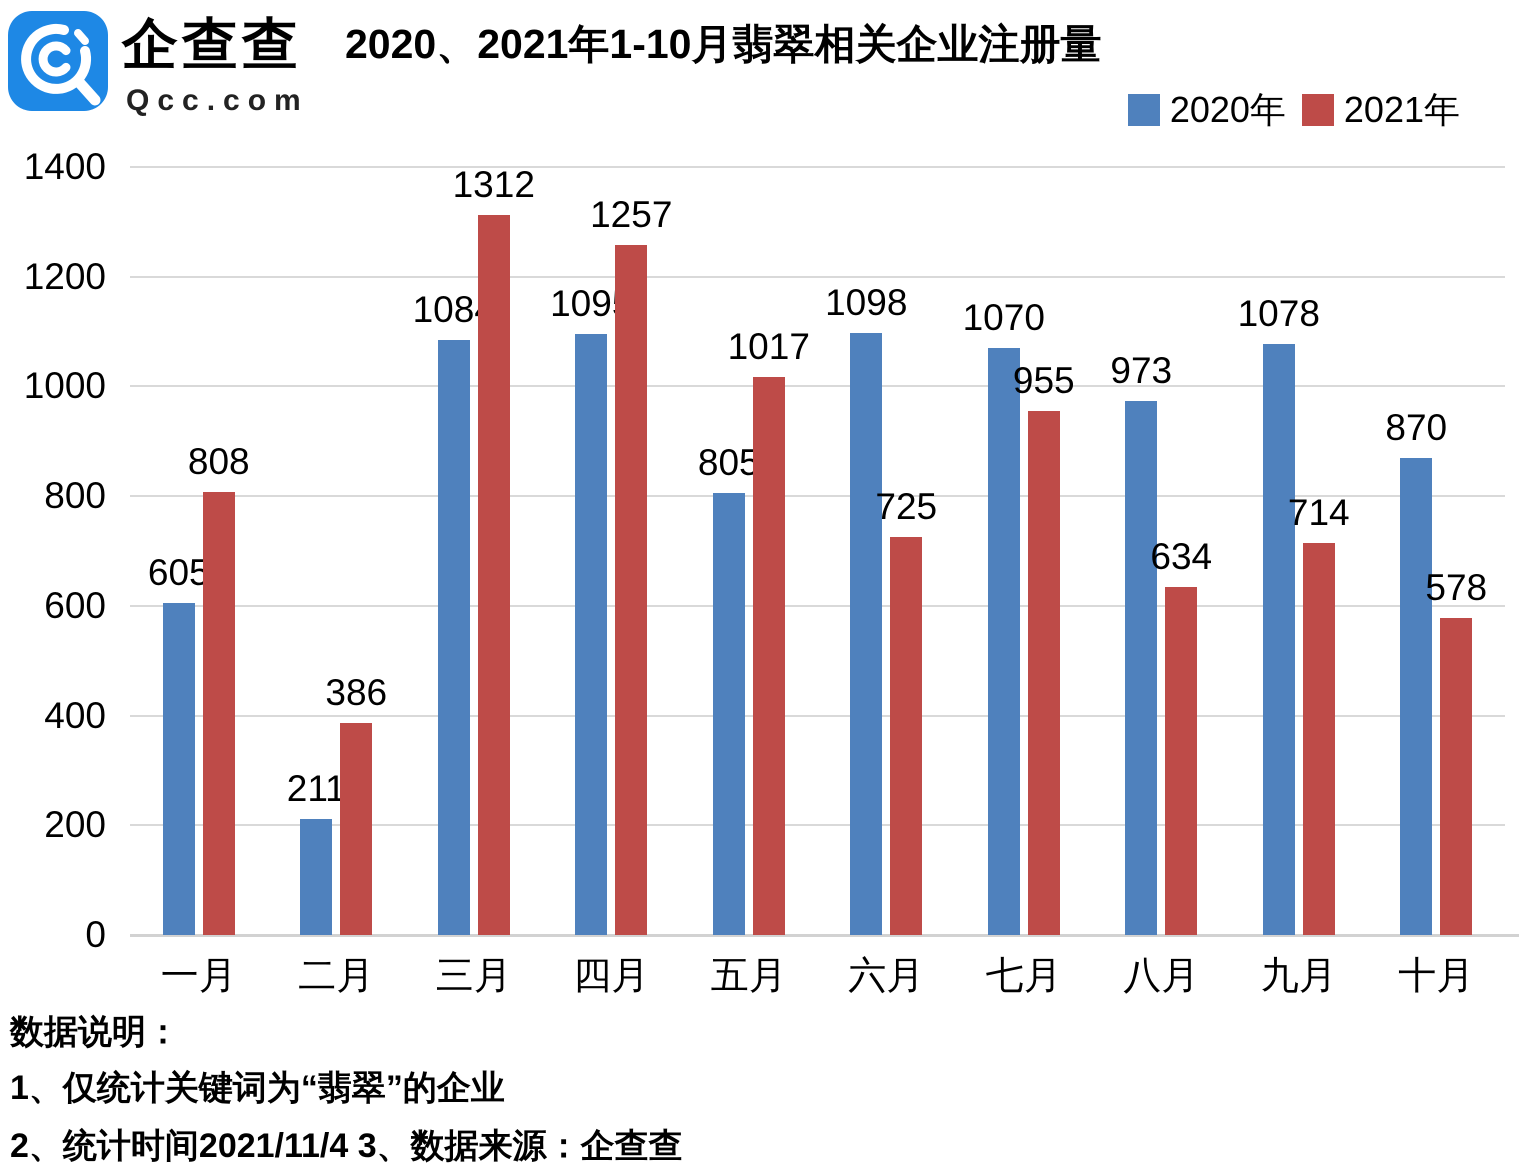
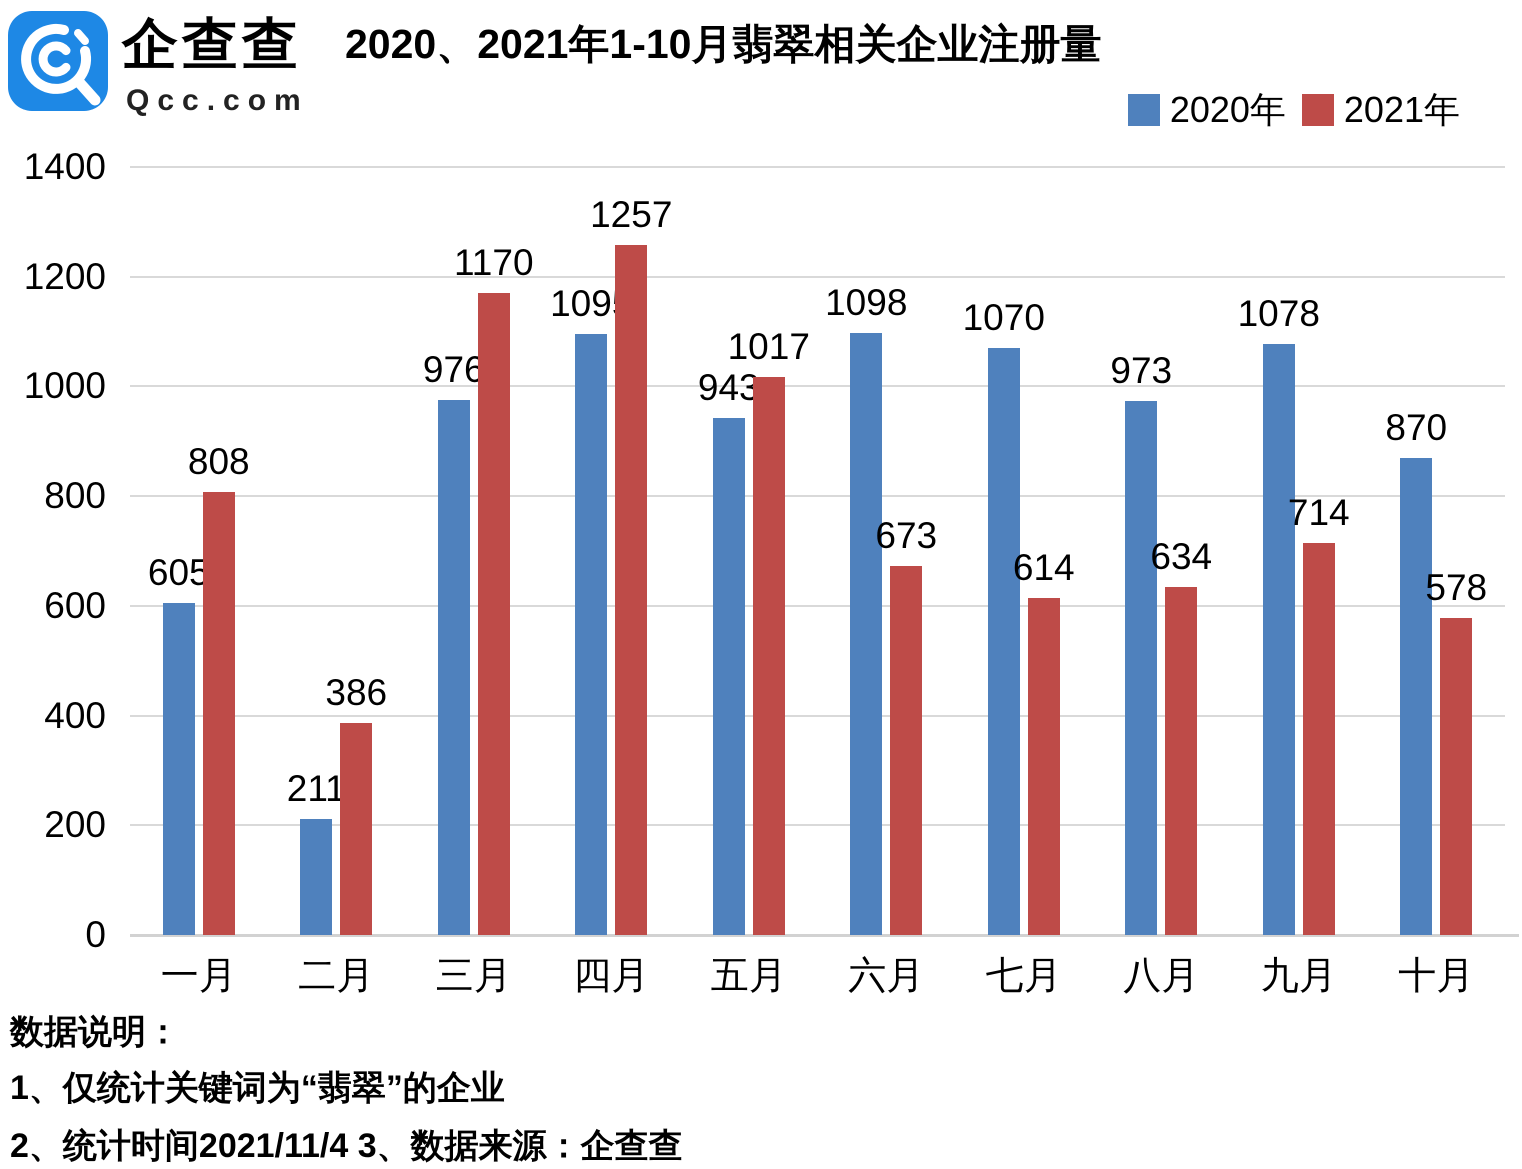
2020年/三月: 1084 -> 976
2021年/三月: 1312 -> 1170
2020年/五月: 805 -> 943
2021年/六月: 725 -> 673
2021年/七月: 955 -> 614
